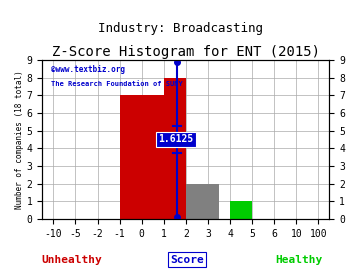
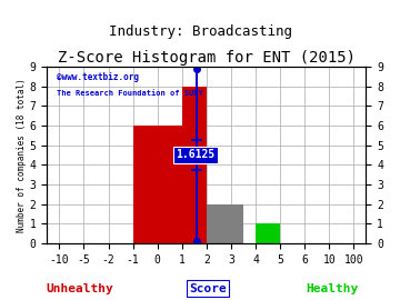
0: 7 -> 6
